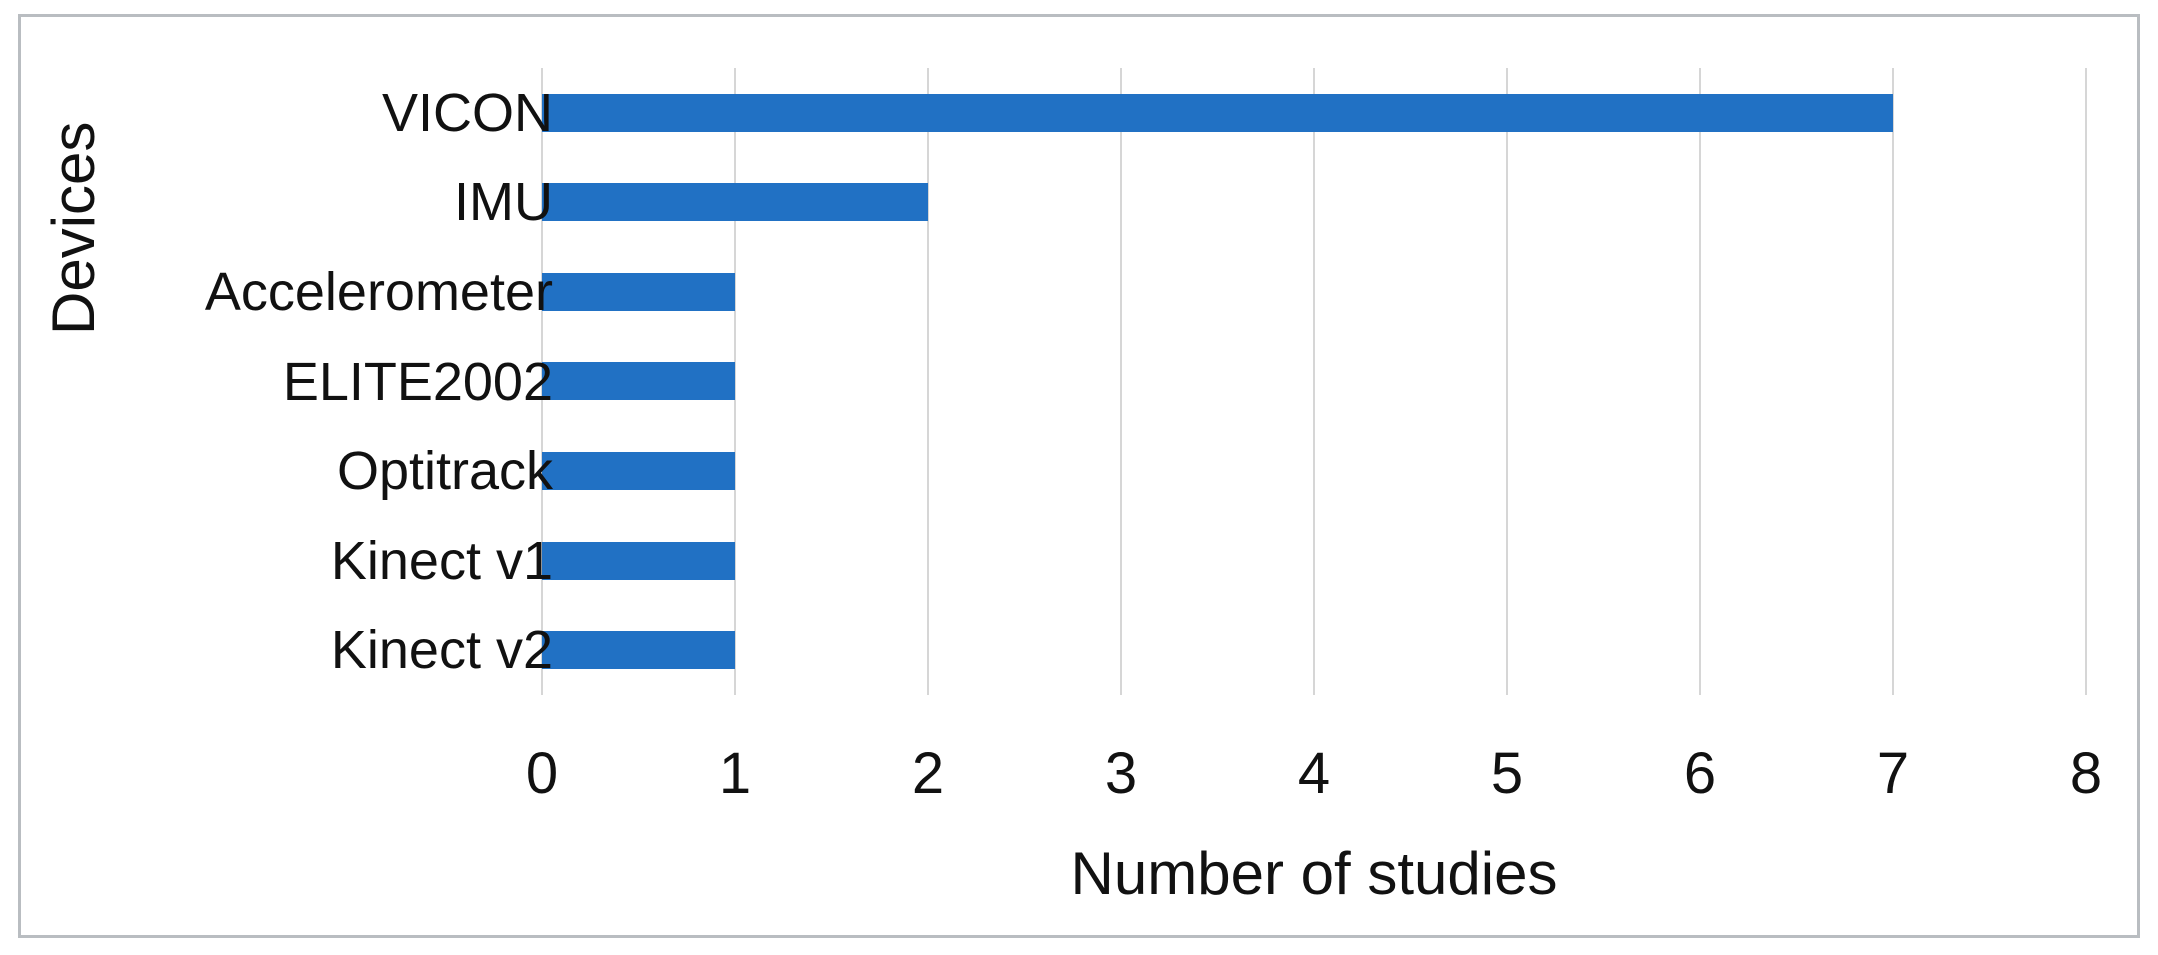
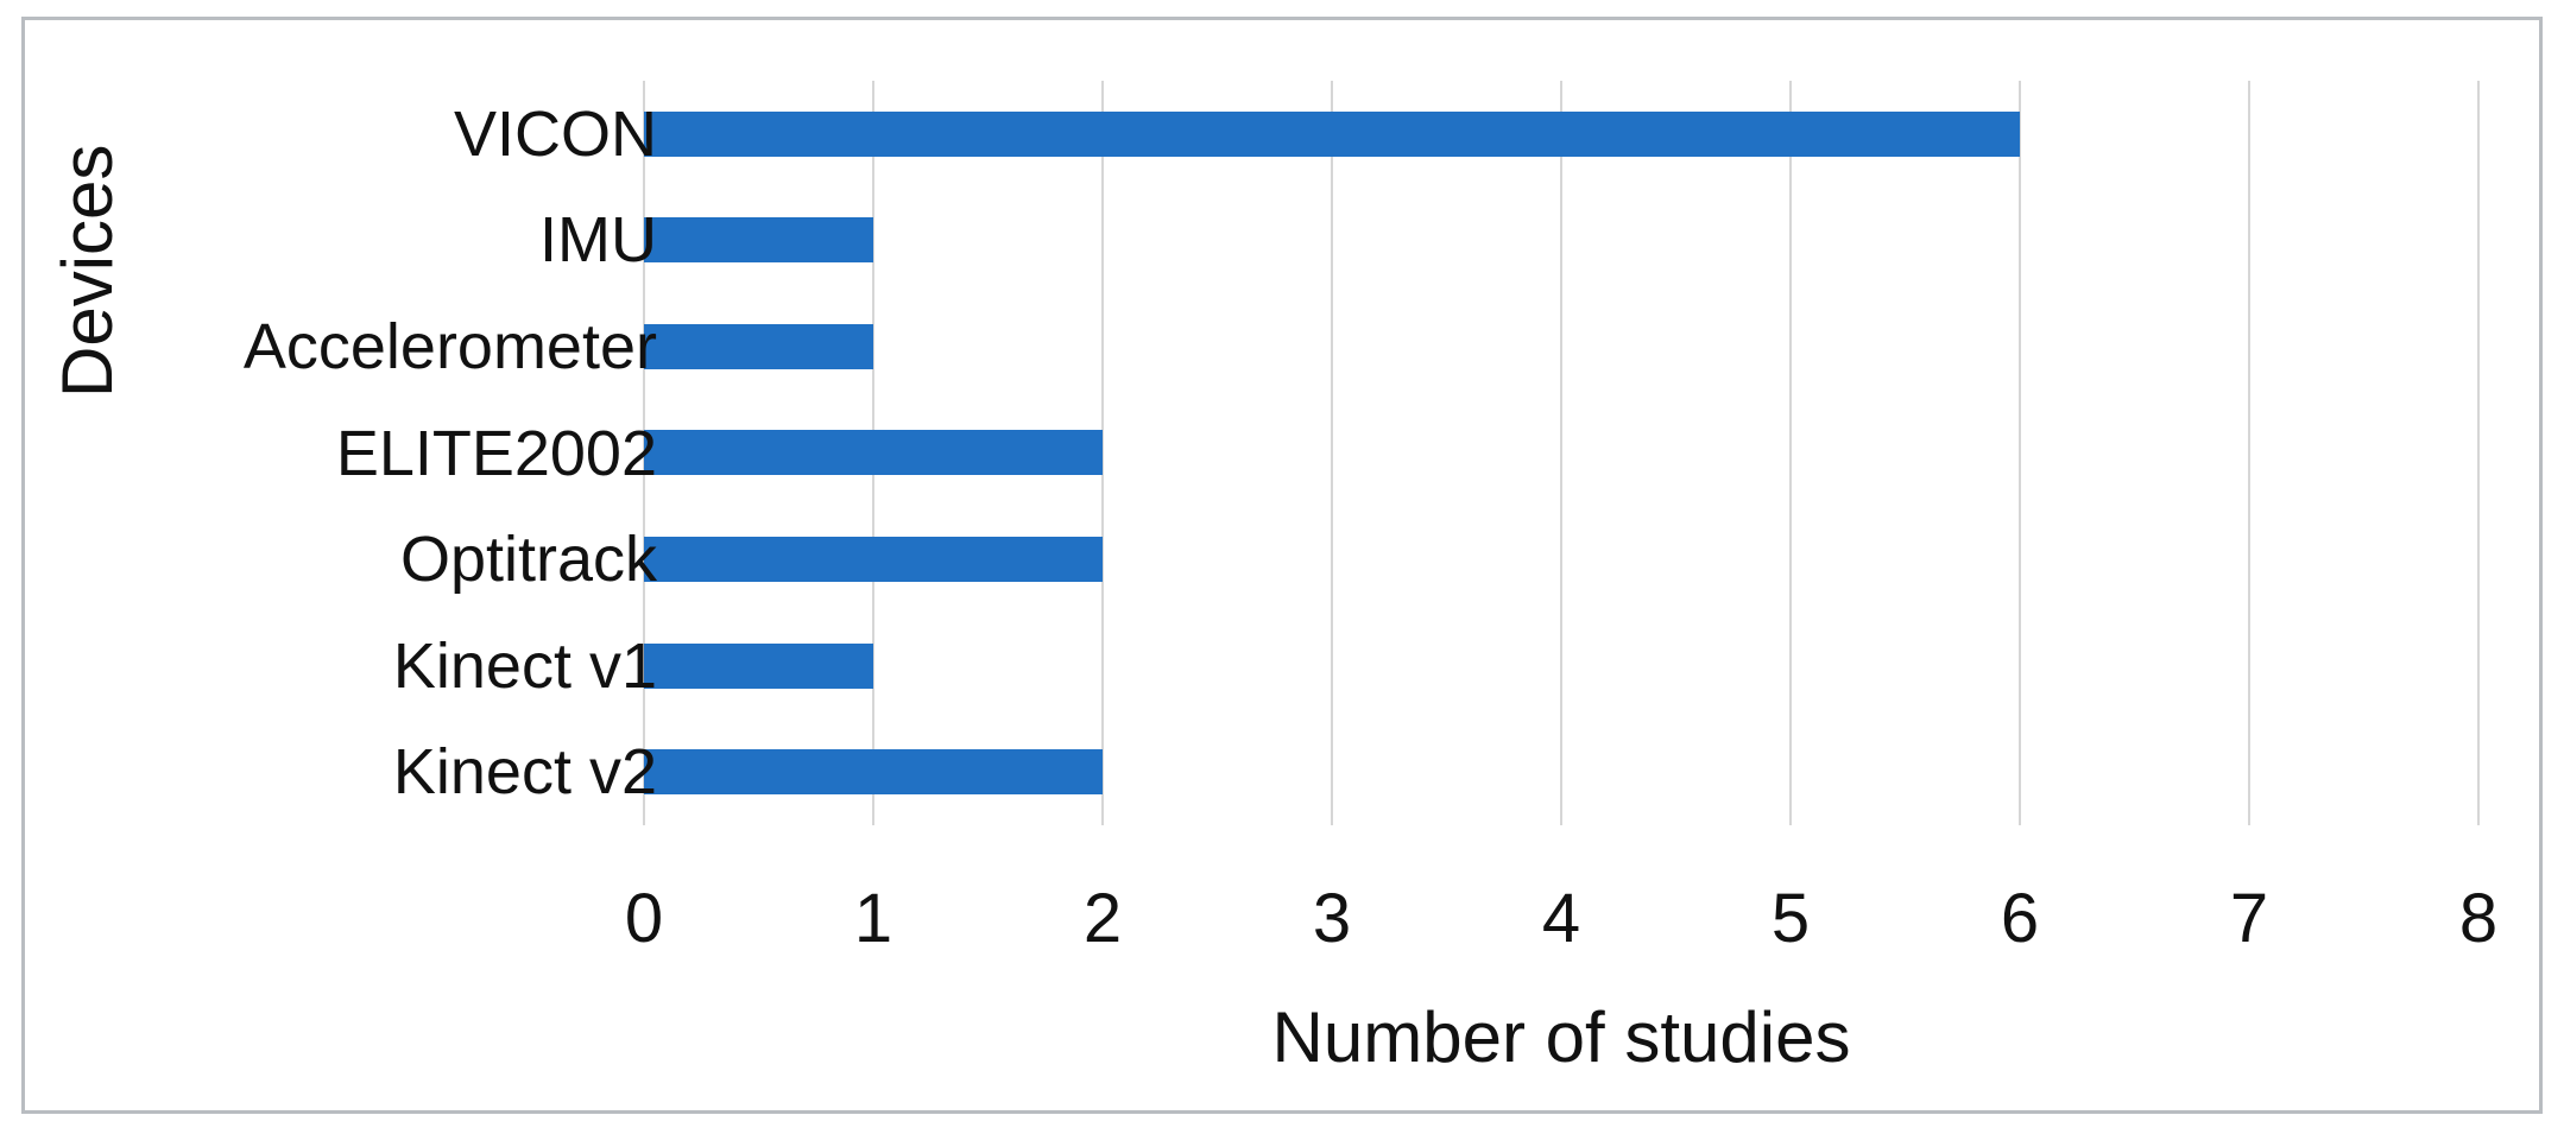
VICON: 7 -> 6
IMU: 2 -> 1
ELITE2002: 1 -> 2
Optitrack: 1 -> 2
Kinect v2: 1 -> 2
